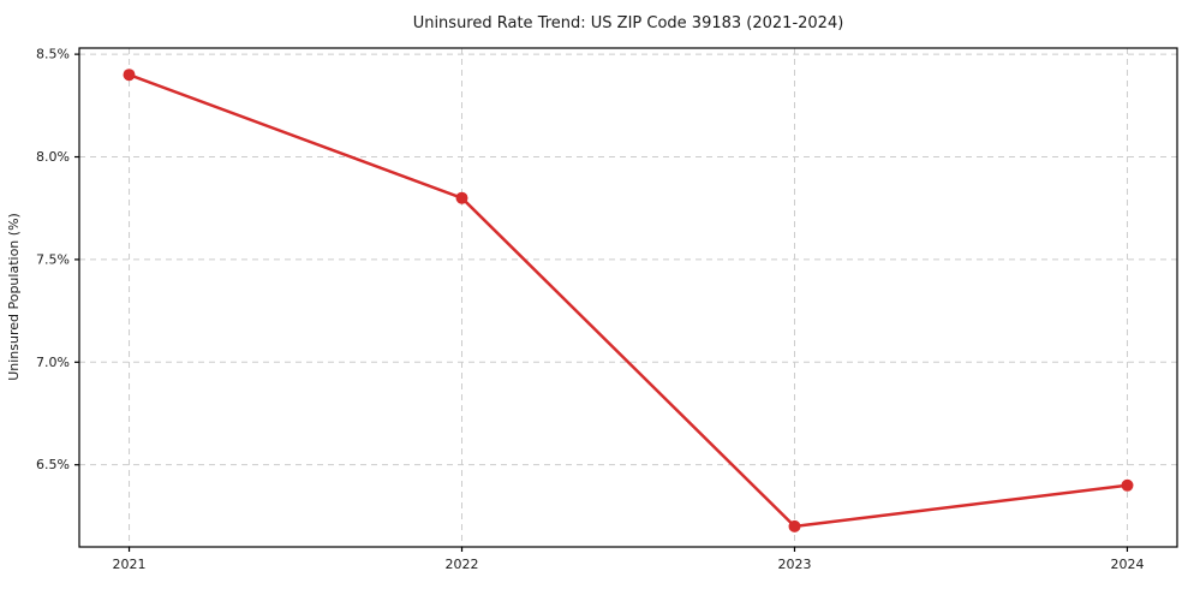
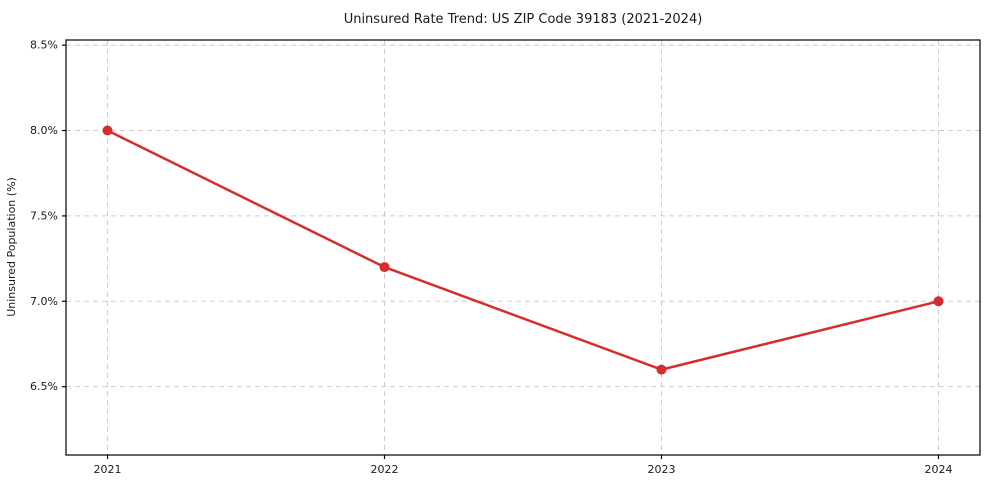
2021: 8.4% -> 8.0%
2022: 7.8% -> 7.2%
2023: 6.2% -> 6.6%
2024: 6.4% -> 7.0%
